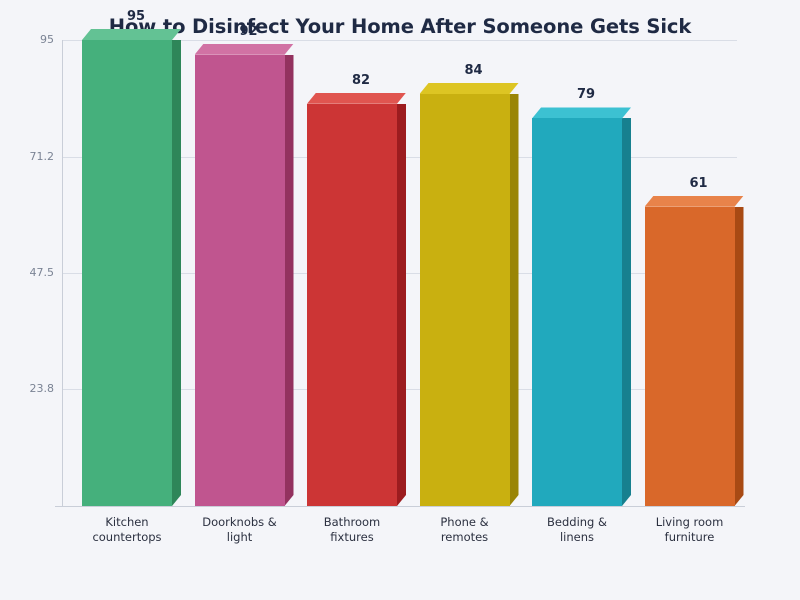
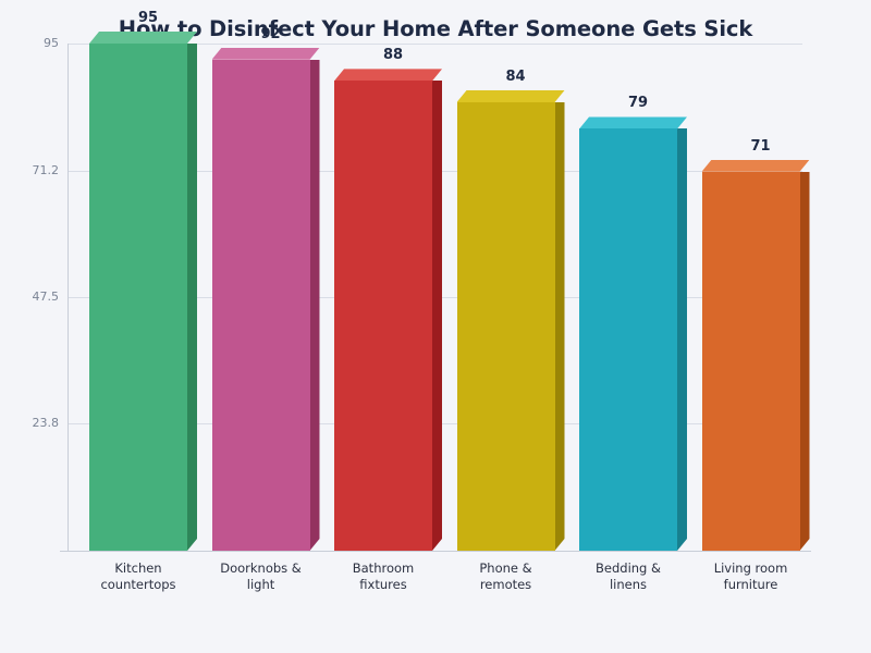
Bathroom fixtures: 82 -> 88
Living room furniture: 61 -> 71
